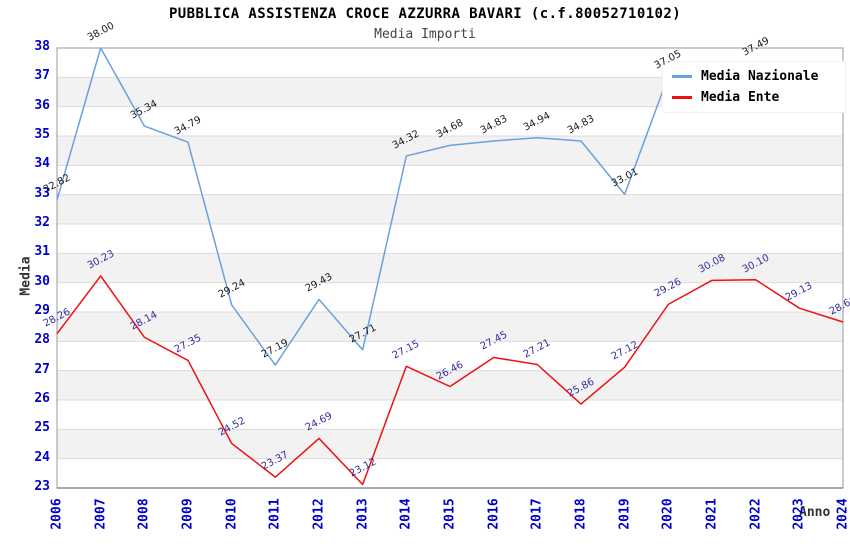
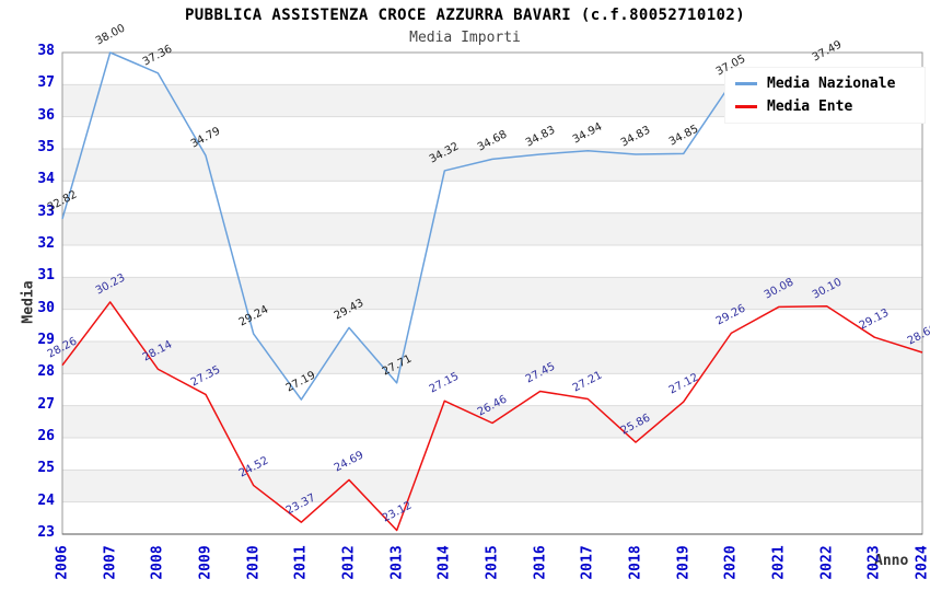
Media Nazionale/2008: 35.34 -> 37.36
Media Nazionale/2019: 33.01 -> 34.85
